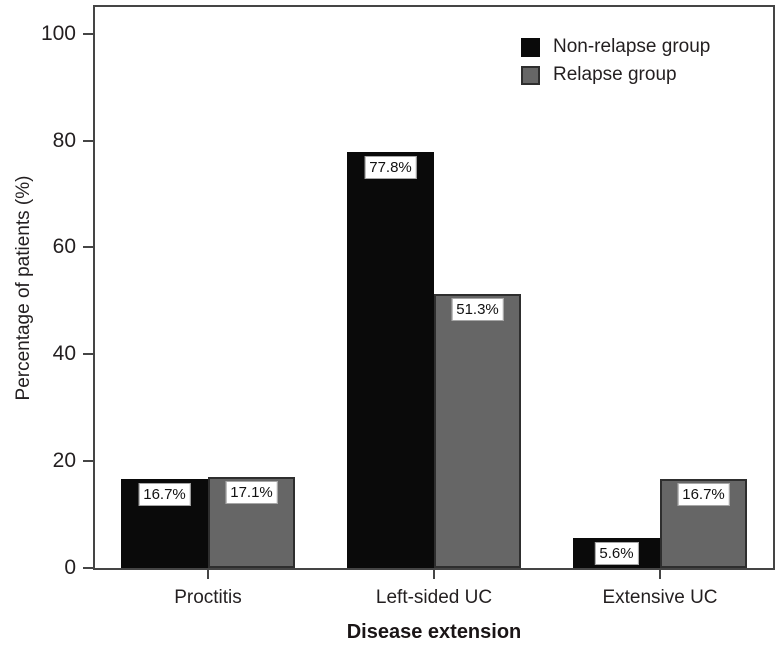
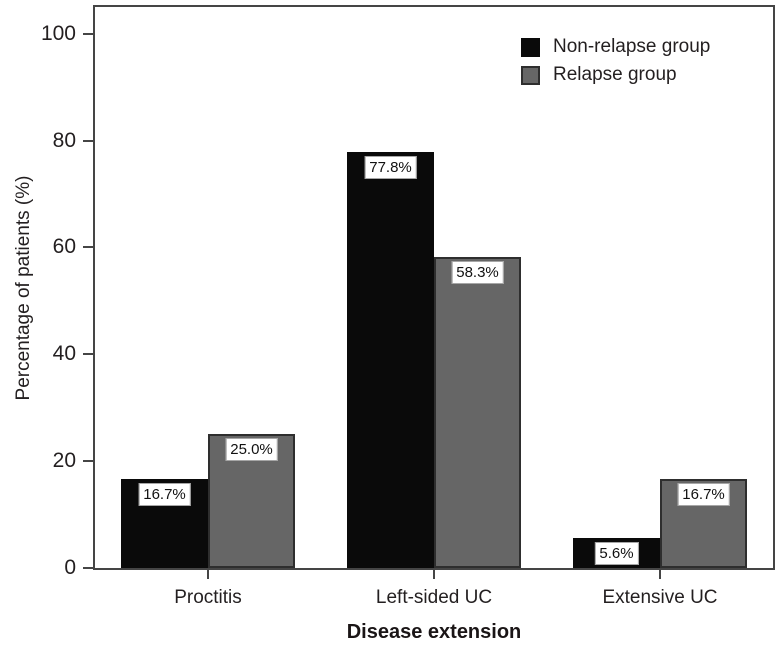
Relapse group/Proctitis: 17.1% -> 25.0%
Relapse group/Left-sided UC: 51.3% -> 58.3%
